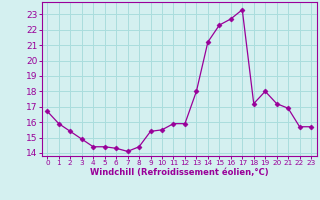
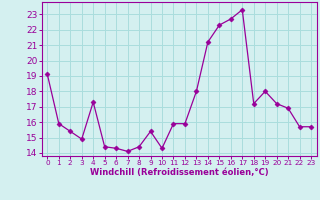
0: 16.7 -> 19.1
4: 14.4 -> 17.3
10: 15.5 -> 14.3
